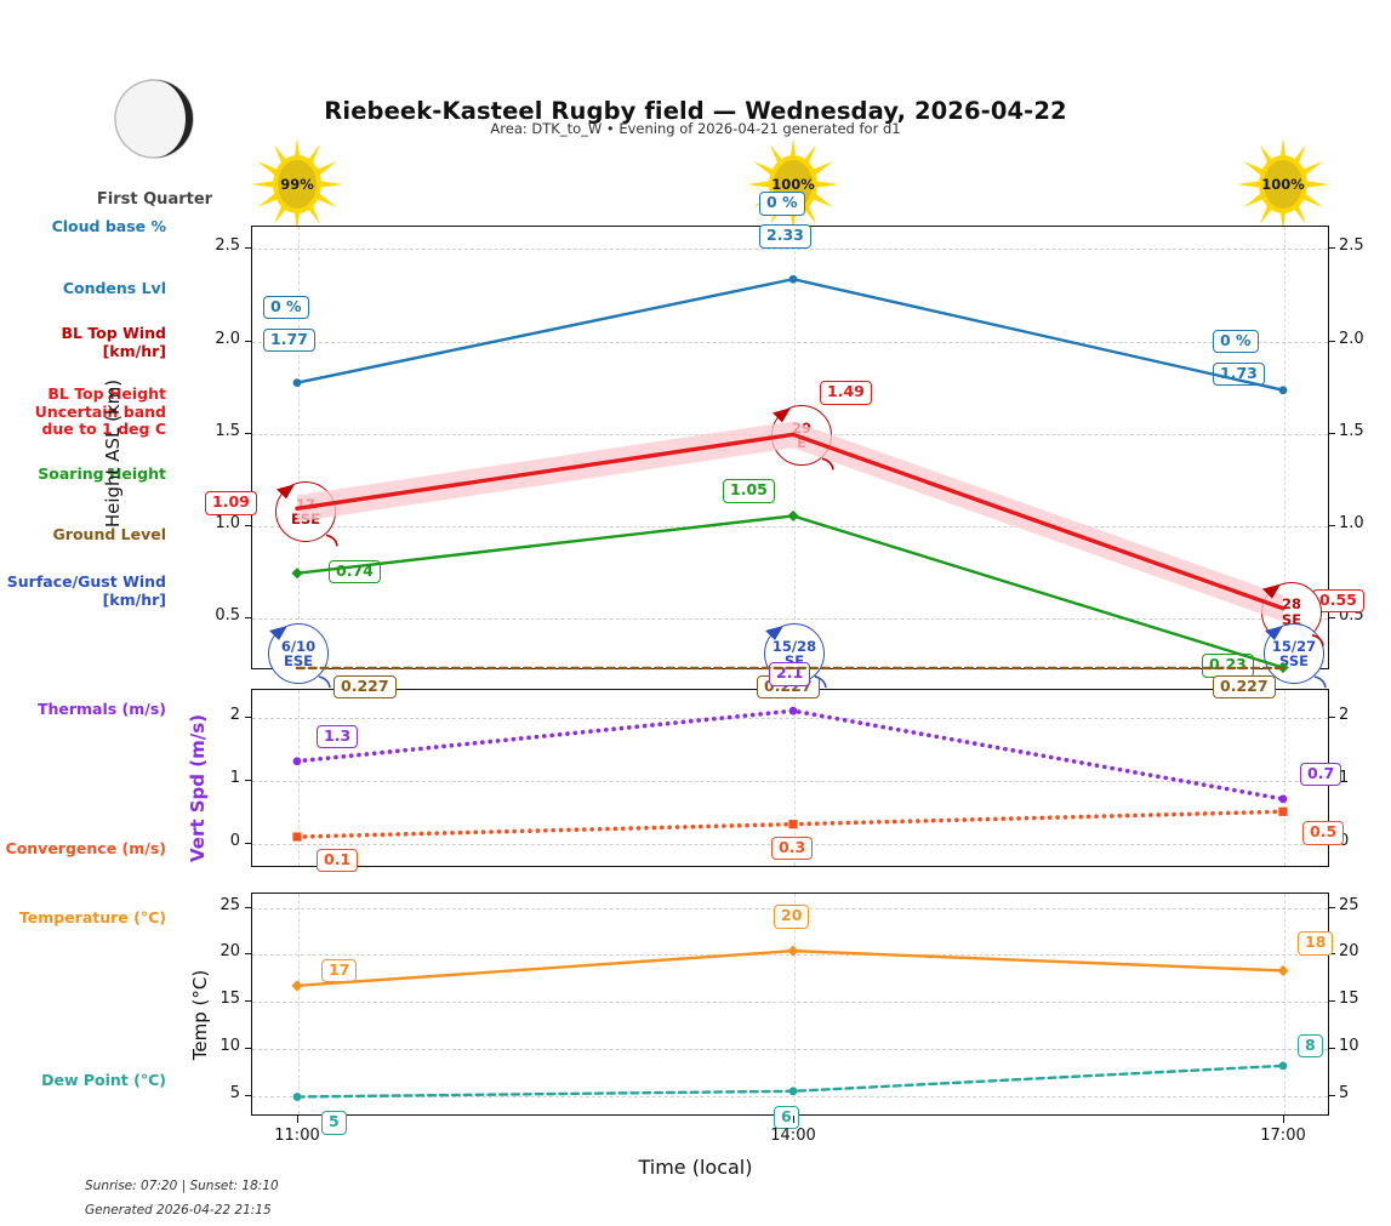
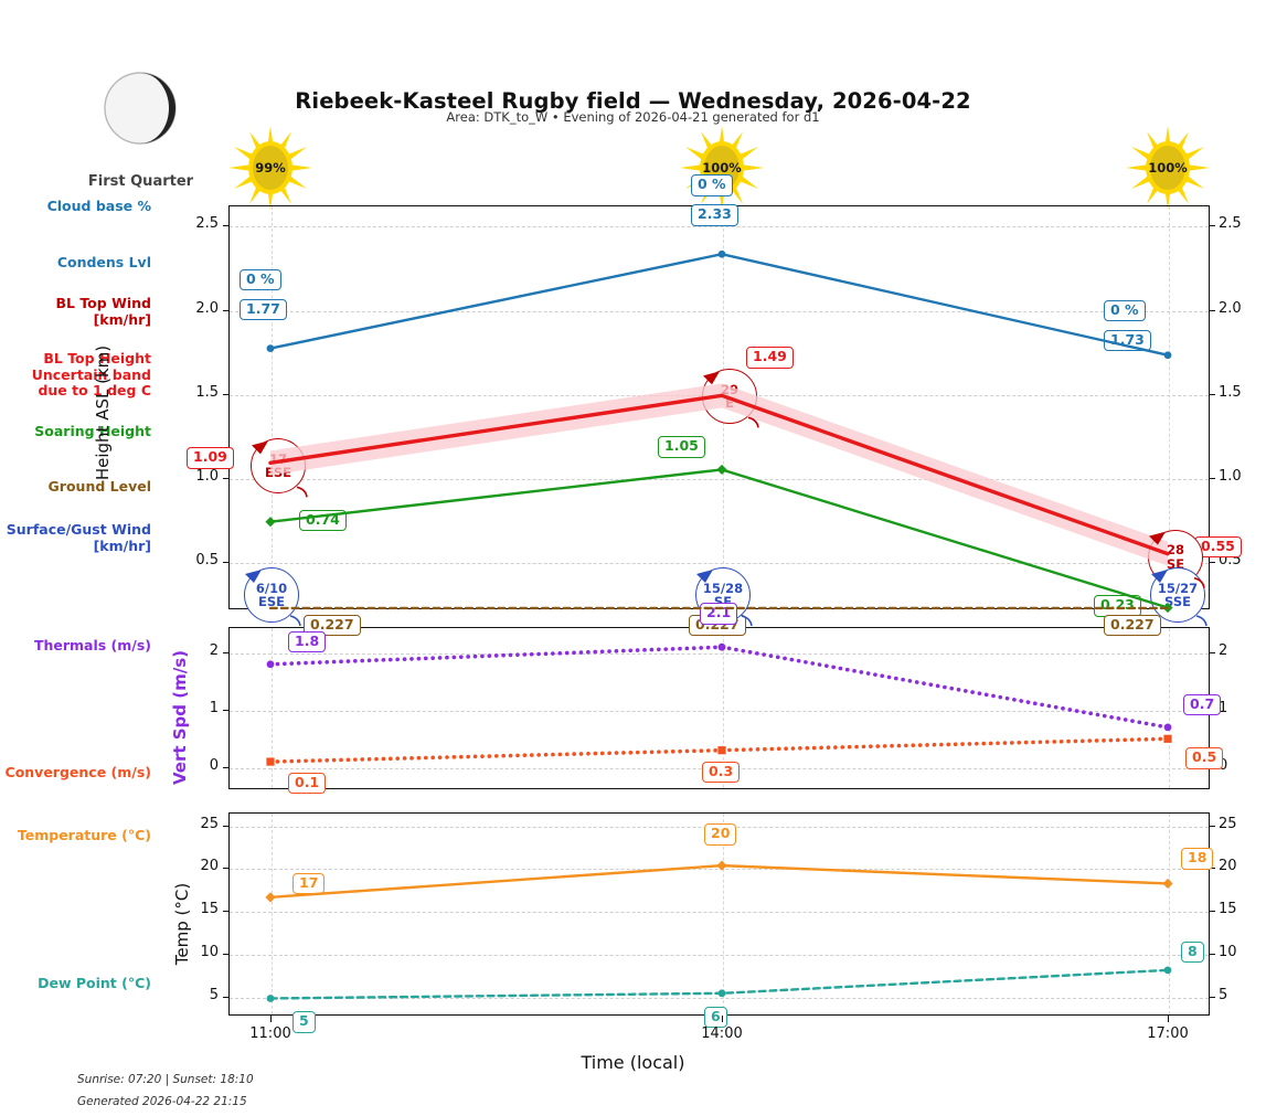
Vert Spd (m/s)/Thermals (m/s)/11:00: 1.3 -> 1.8
